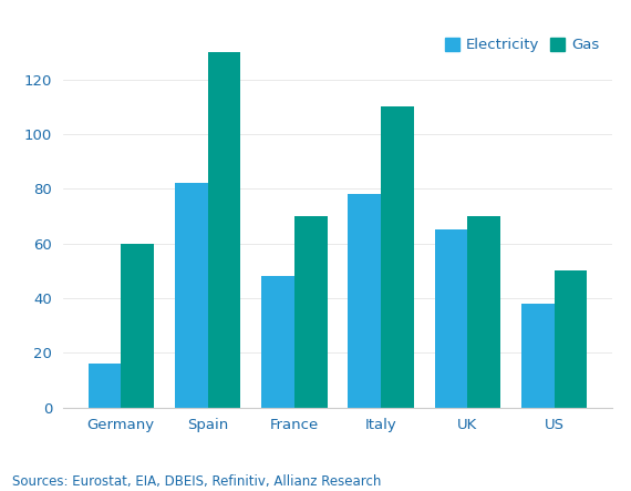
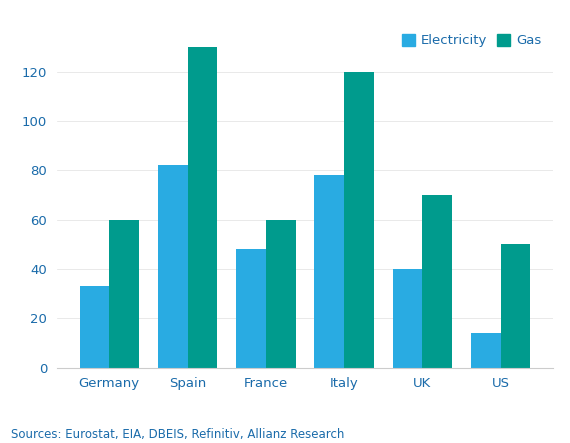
Electricity/Germany: 16 -> 33
Gas/France: 70 -> 60
Gas/Italy: 110 -> 120
Electricity/UK: 65 -> 40
Electricity/US: 38 -> 14
